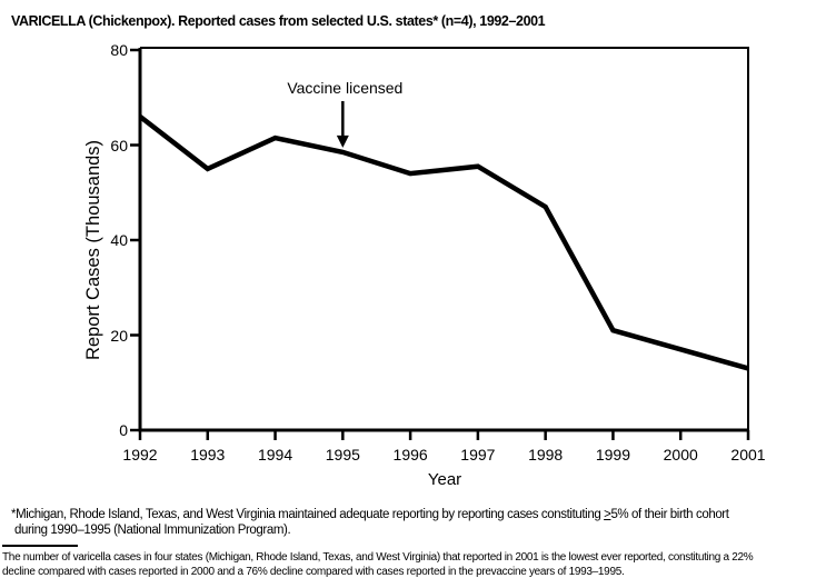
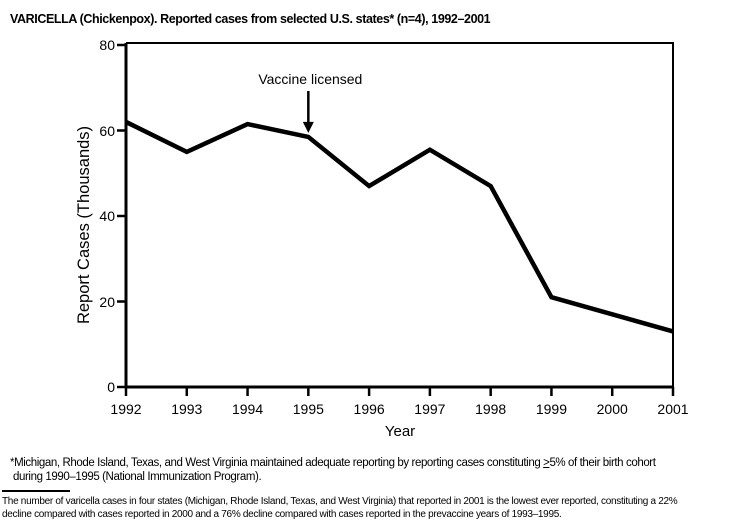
1992: 66 -> 62
1996: 54 -> 47
